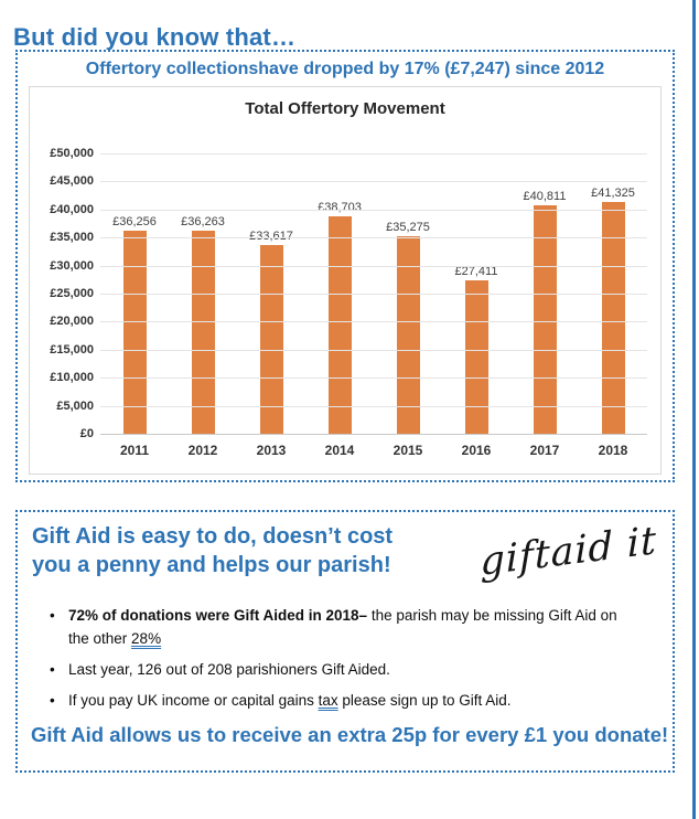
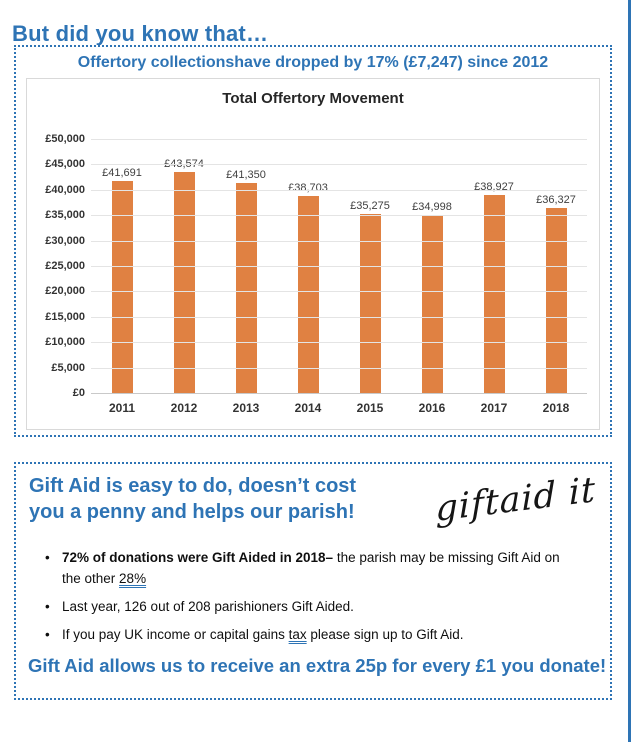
2011: £36,256 -> £41,691
2012: £36,263 -> £43,574
2013: £33,617 -> £41,350
2016: £27,411 -> £34,998
2017: £40,811 -> £38,927
2018: £41,325 -> £36,327
